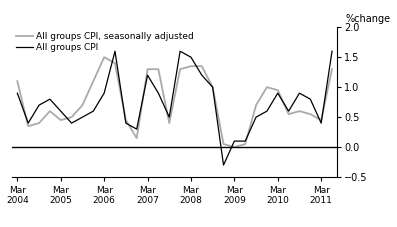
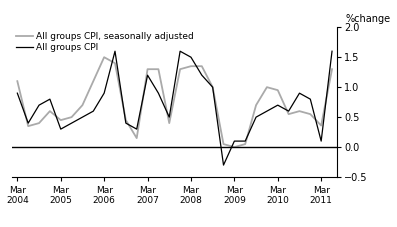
All groups CPI/Mar 2005: 0.6 -> 0.3
All groups CPI/Mar 2010: 0.9 -> 0.7
All groups CPI/Mar 2011: 0.4 -> 0.1
All groups CPI, seasonally adjusted/Mar 2011: 0.45 -> 0.36
